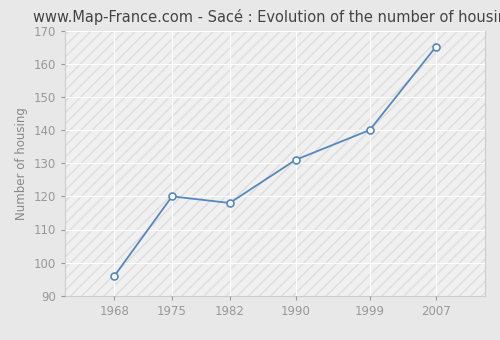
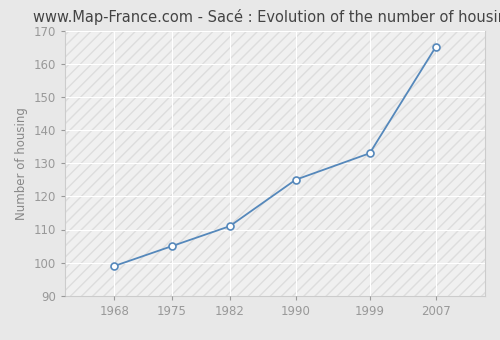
1968: 96 -> 99
1975: 120 -> 105
1982: 118 -> 111
1990: 131 -> 125
1999: 140 -> 133
